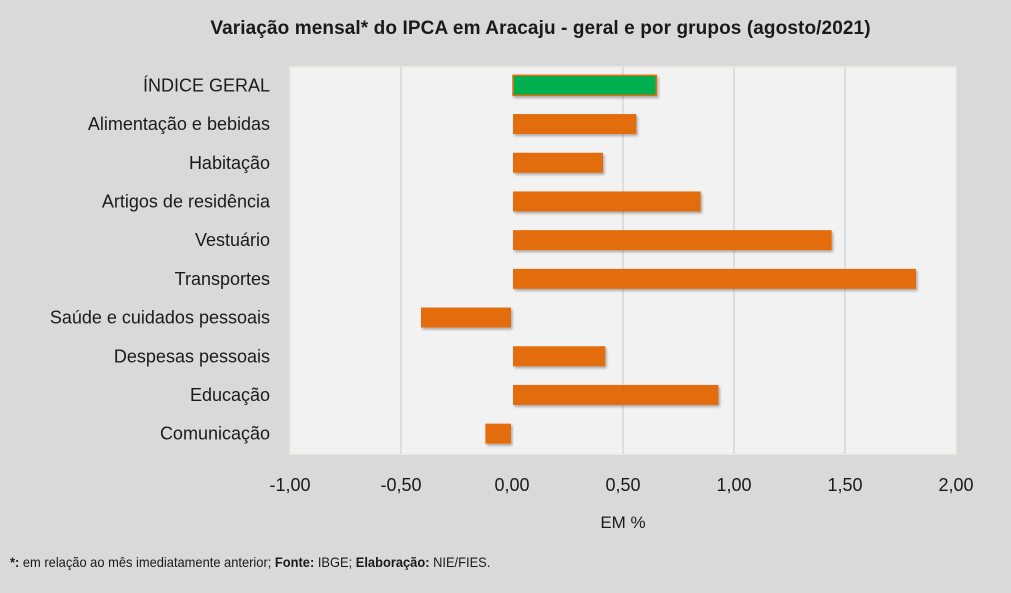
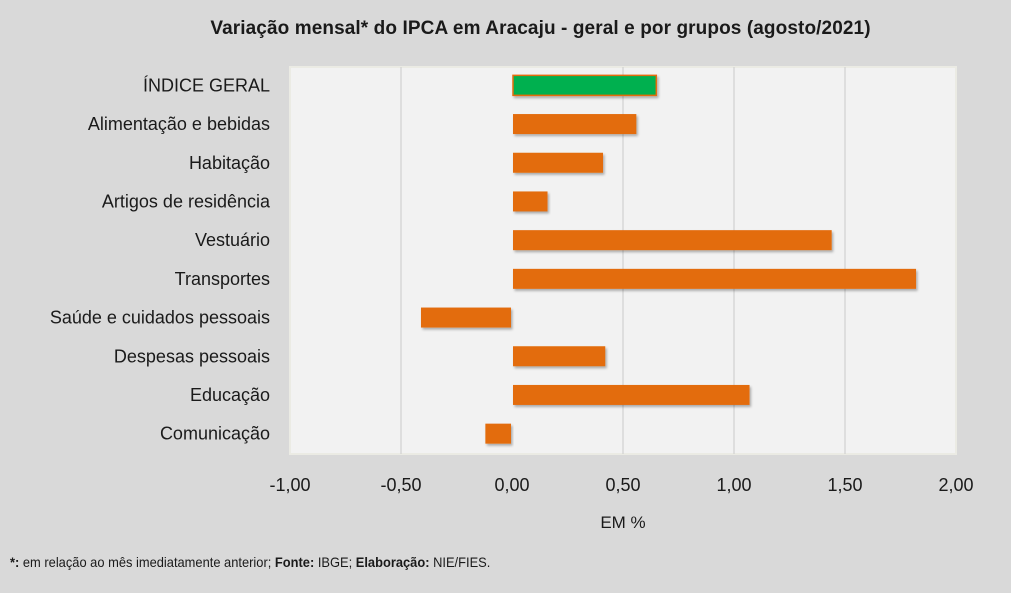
Artigos de residência: 0,85 -> 0,16
Educação: 0,93 -> 1,07
